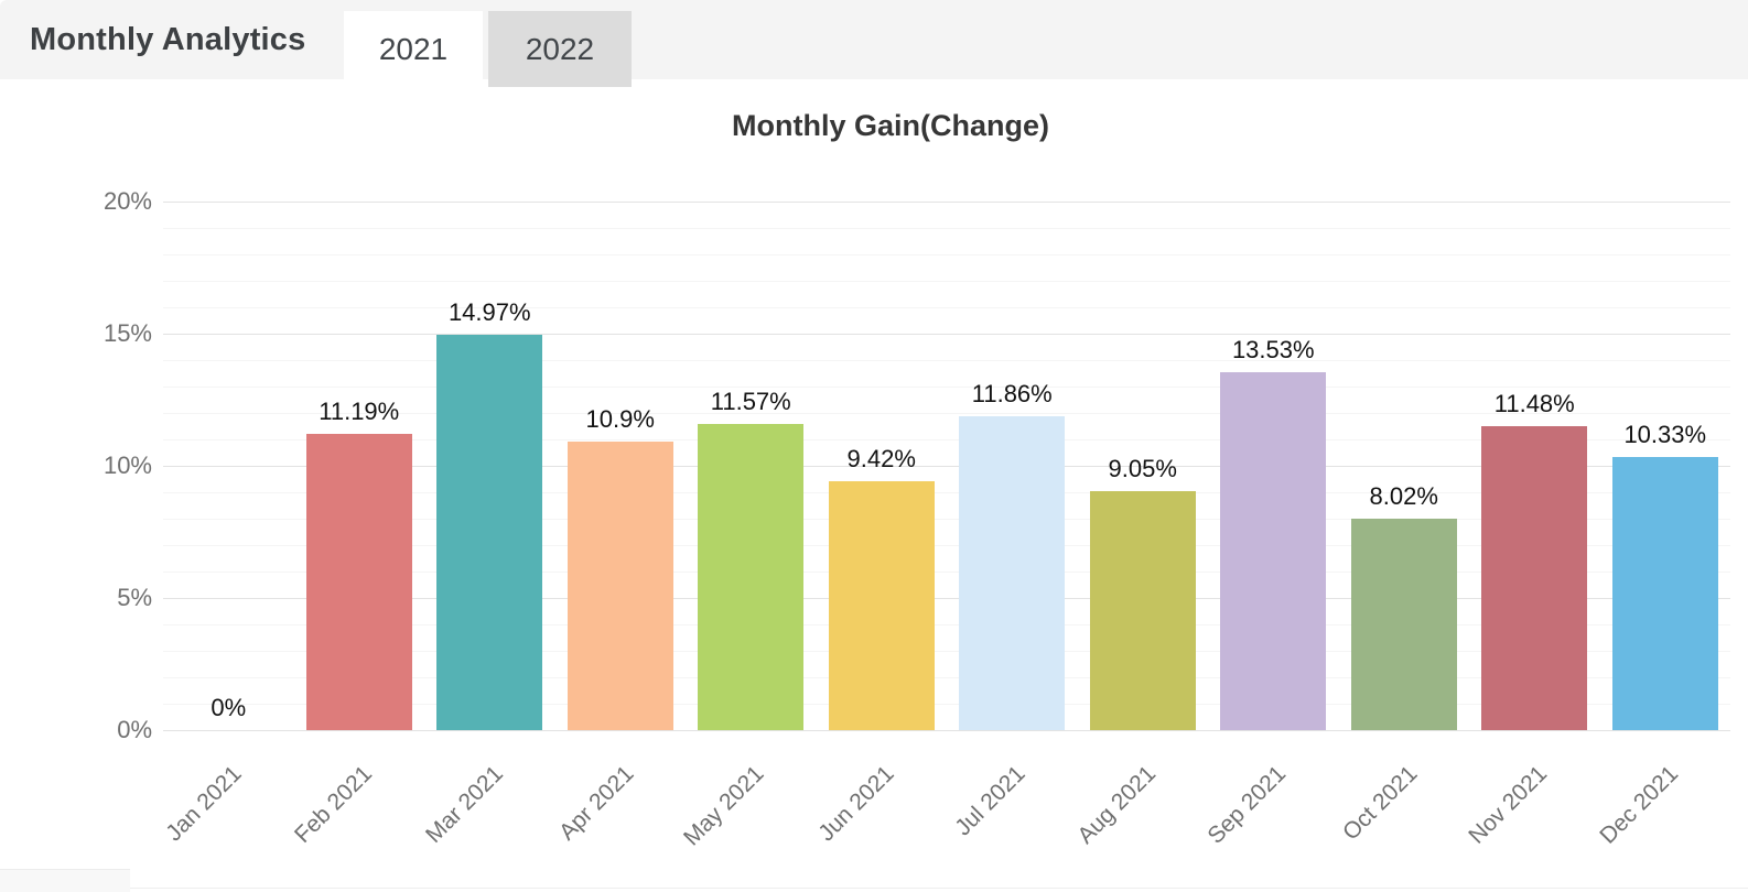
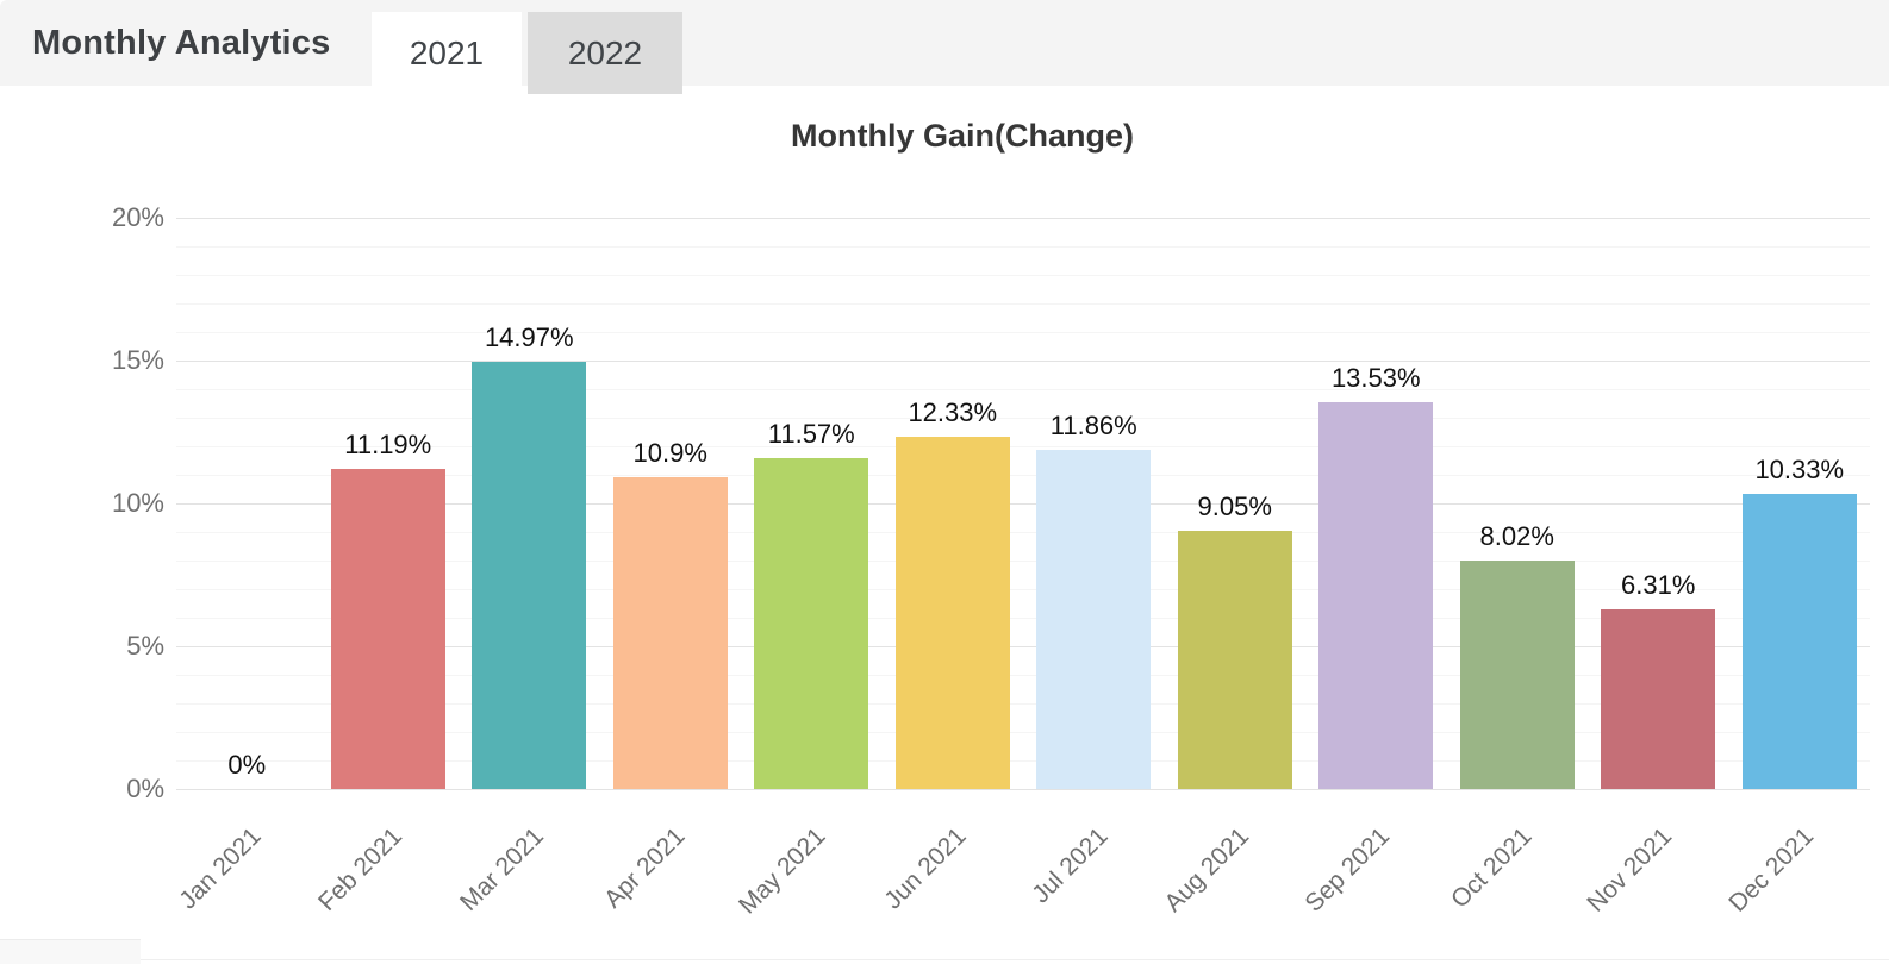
Jun 2021: 9.42% -> 12.33%
Nov 2021: 11.48% -> 6.31%
